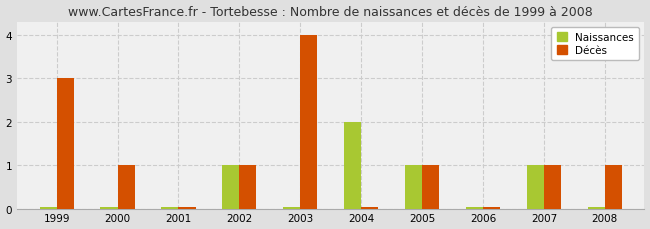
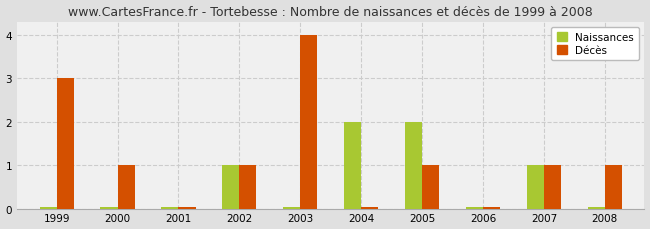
Naissances/2005: 1 -> 2
